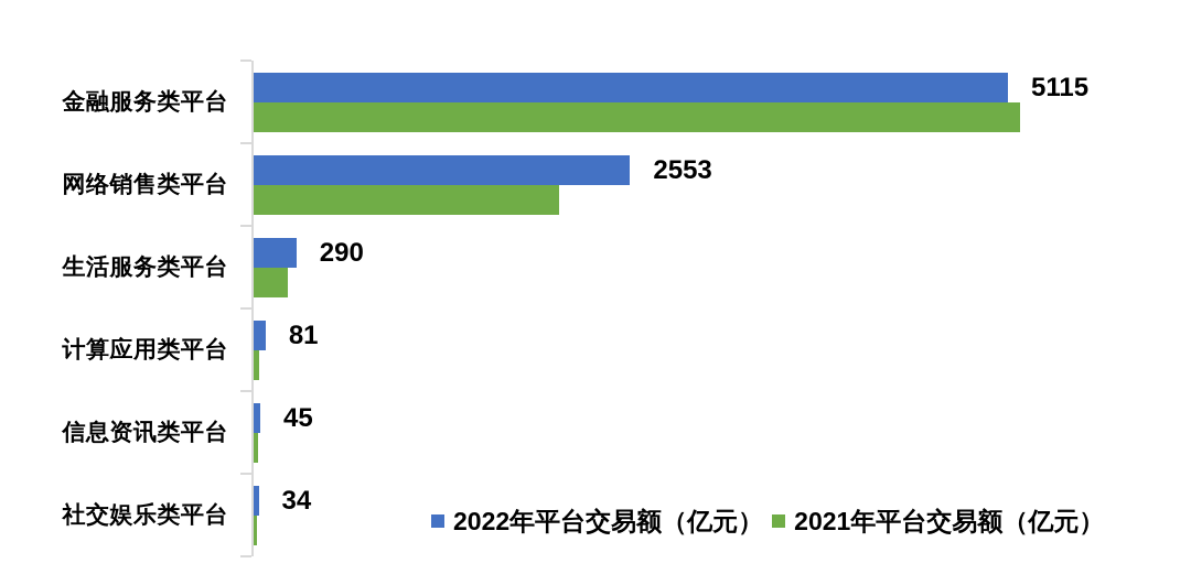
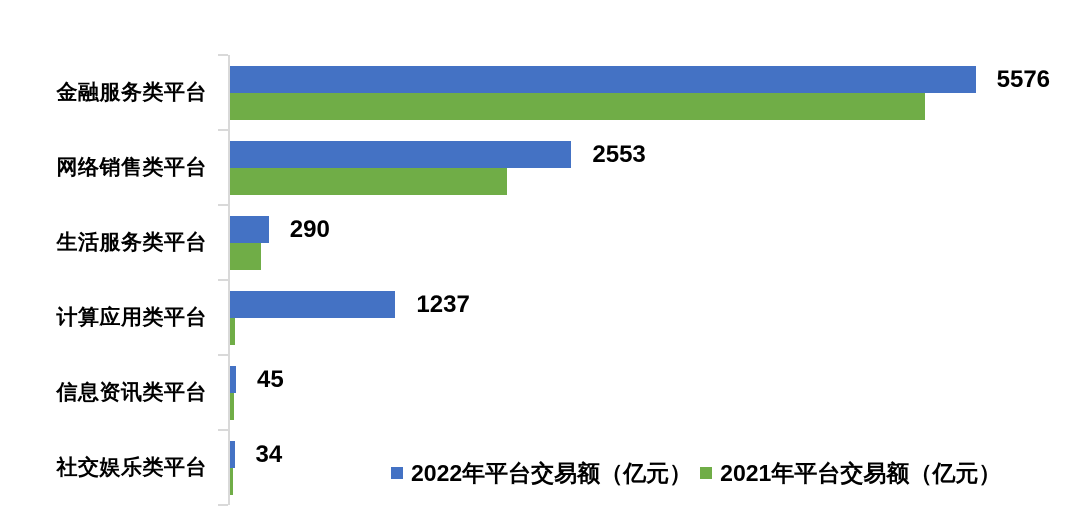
2022年平台交易额（亿元）/金融服务类平台: 5115 -> 5576
2022年平台交易额（亿元）/计算应用类平台: 81 -> 1237
